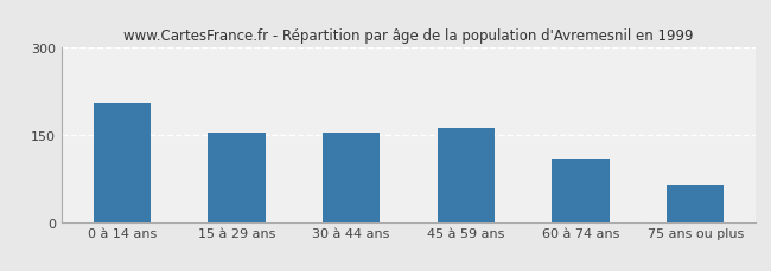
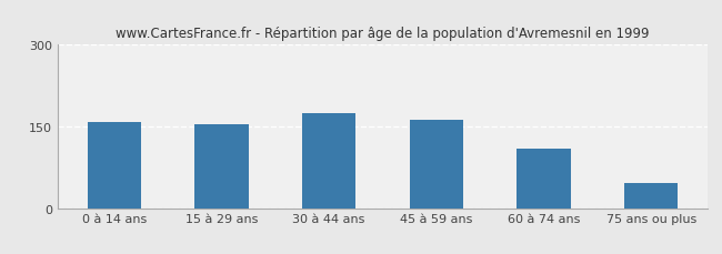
0 à 14 ans: 205 -> 159
30 à 44 ans: 155 -> 174
75 ans ou plus: 65 -> 47
